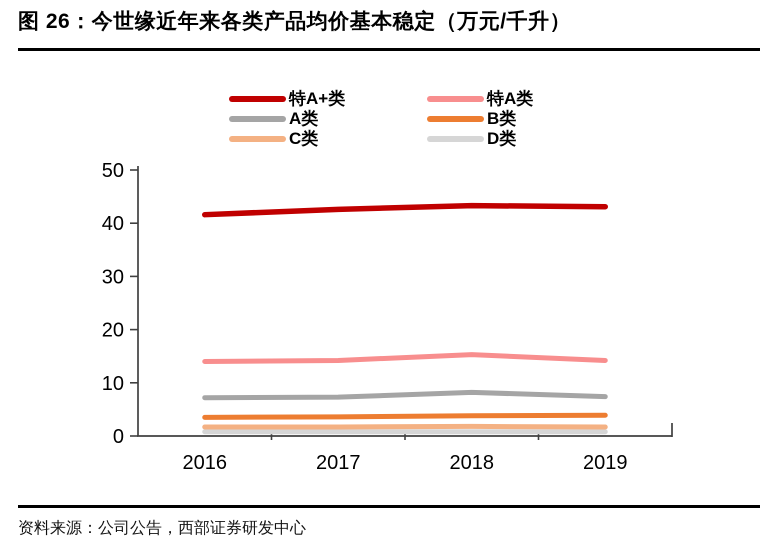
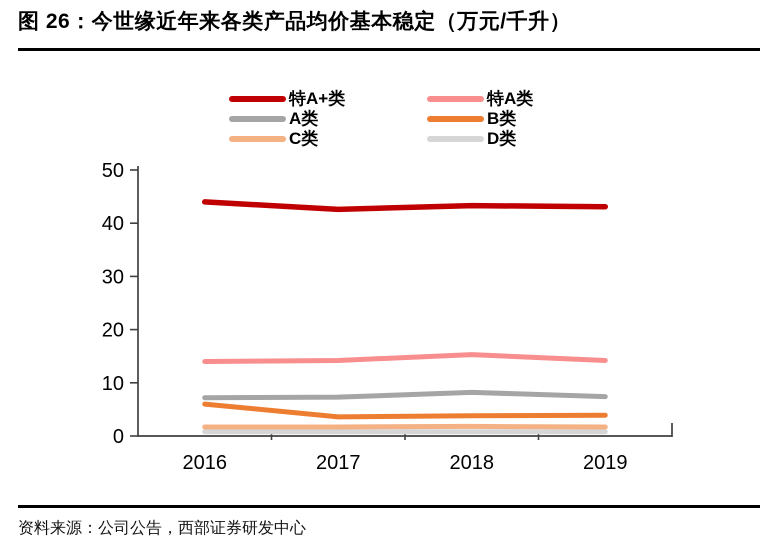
特A+类/2016: 42 -> 44
B类/2016: 4 -> 6
